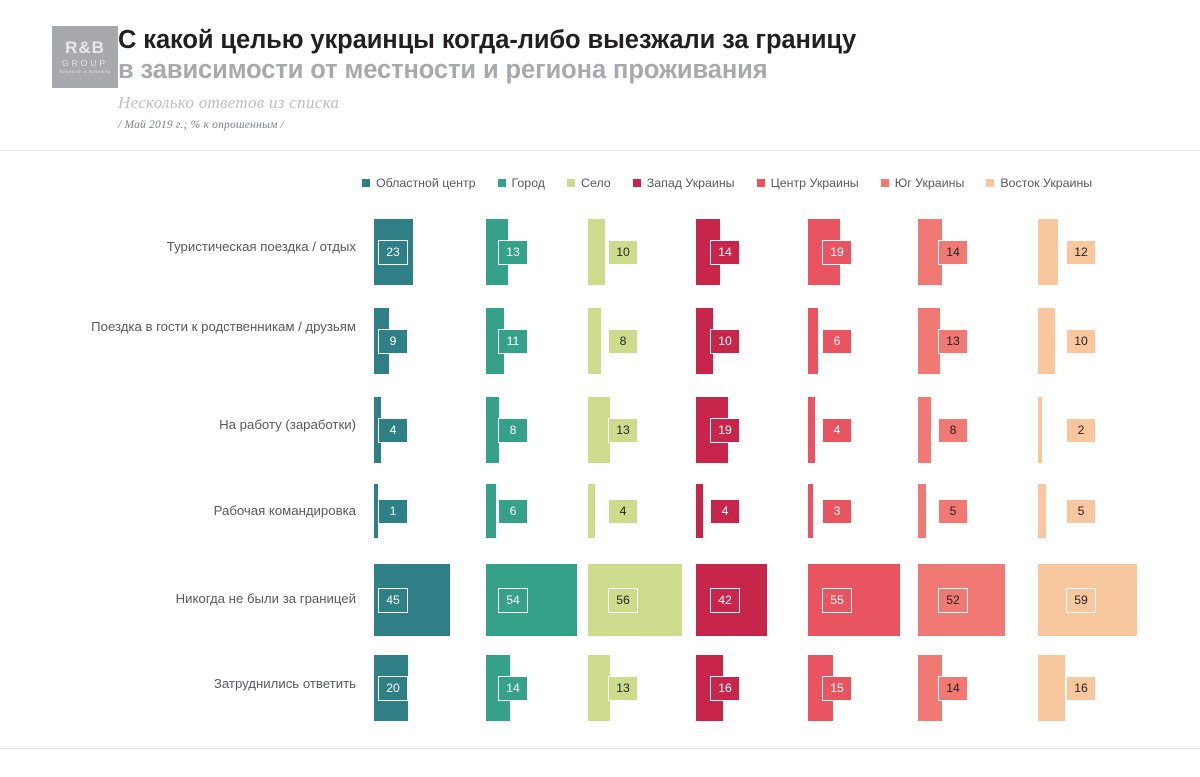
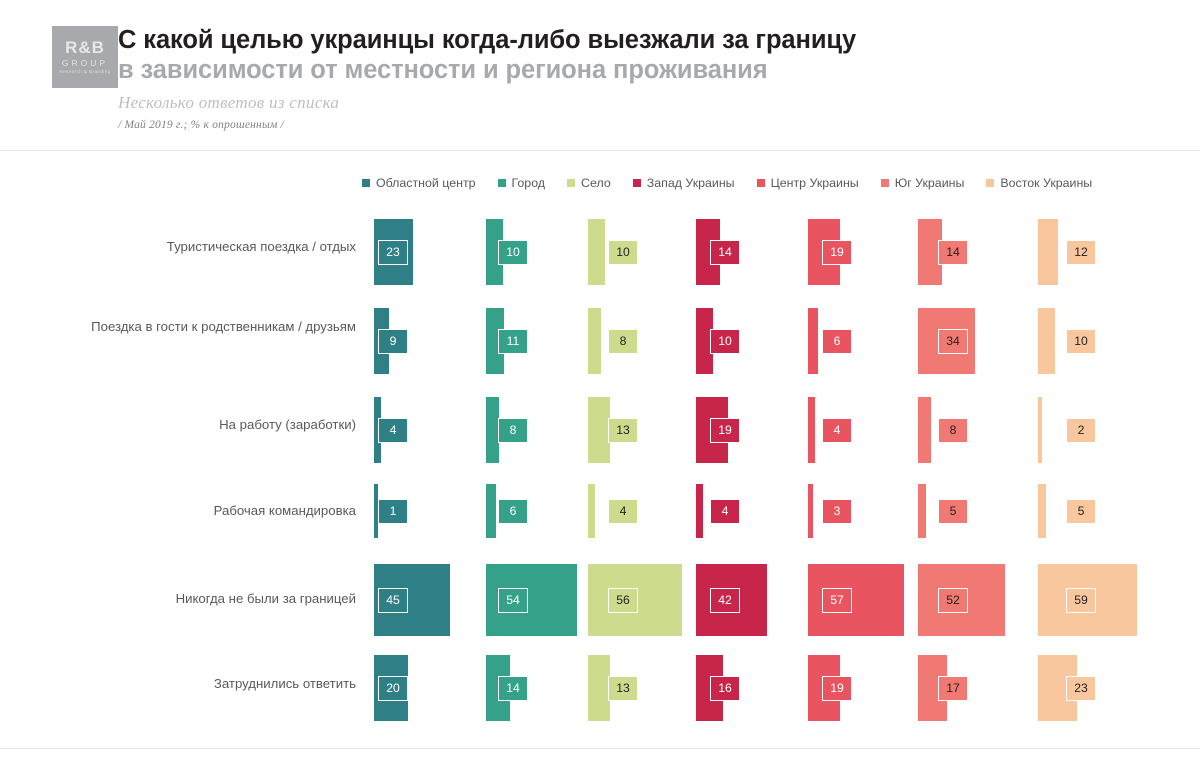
Город/Туристическая поездка / отдых: 13 -> 10
Юг Украины/Поездка в гости к родственникам / друзьям: 13 -> 34
Центр Украины/Никогда не были за границей: 55 -> 57
Центр Украины/Затруднились ответить: 15 -> 19
Юг Украины/Затруднились ответить: 14 -> 17
Восток Украины/Затруднились ответить: 16 -> 23
